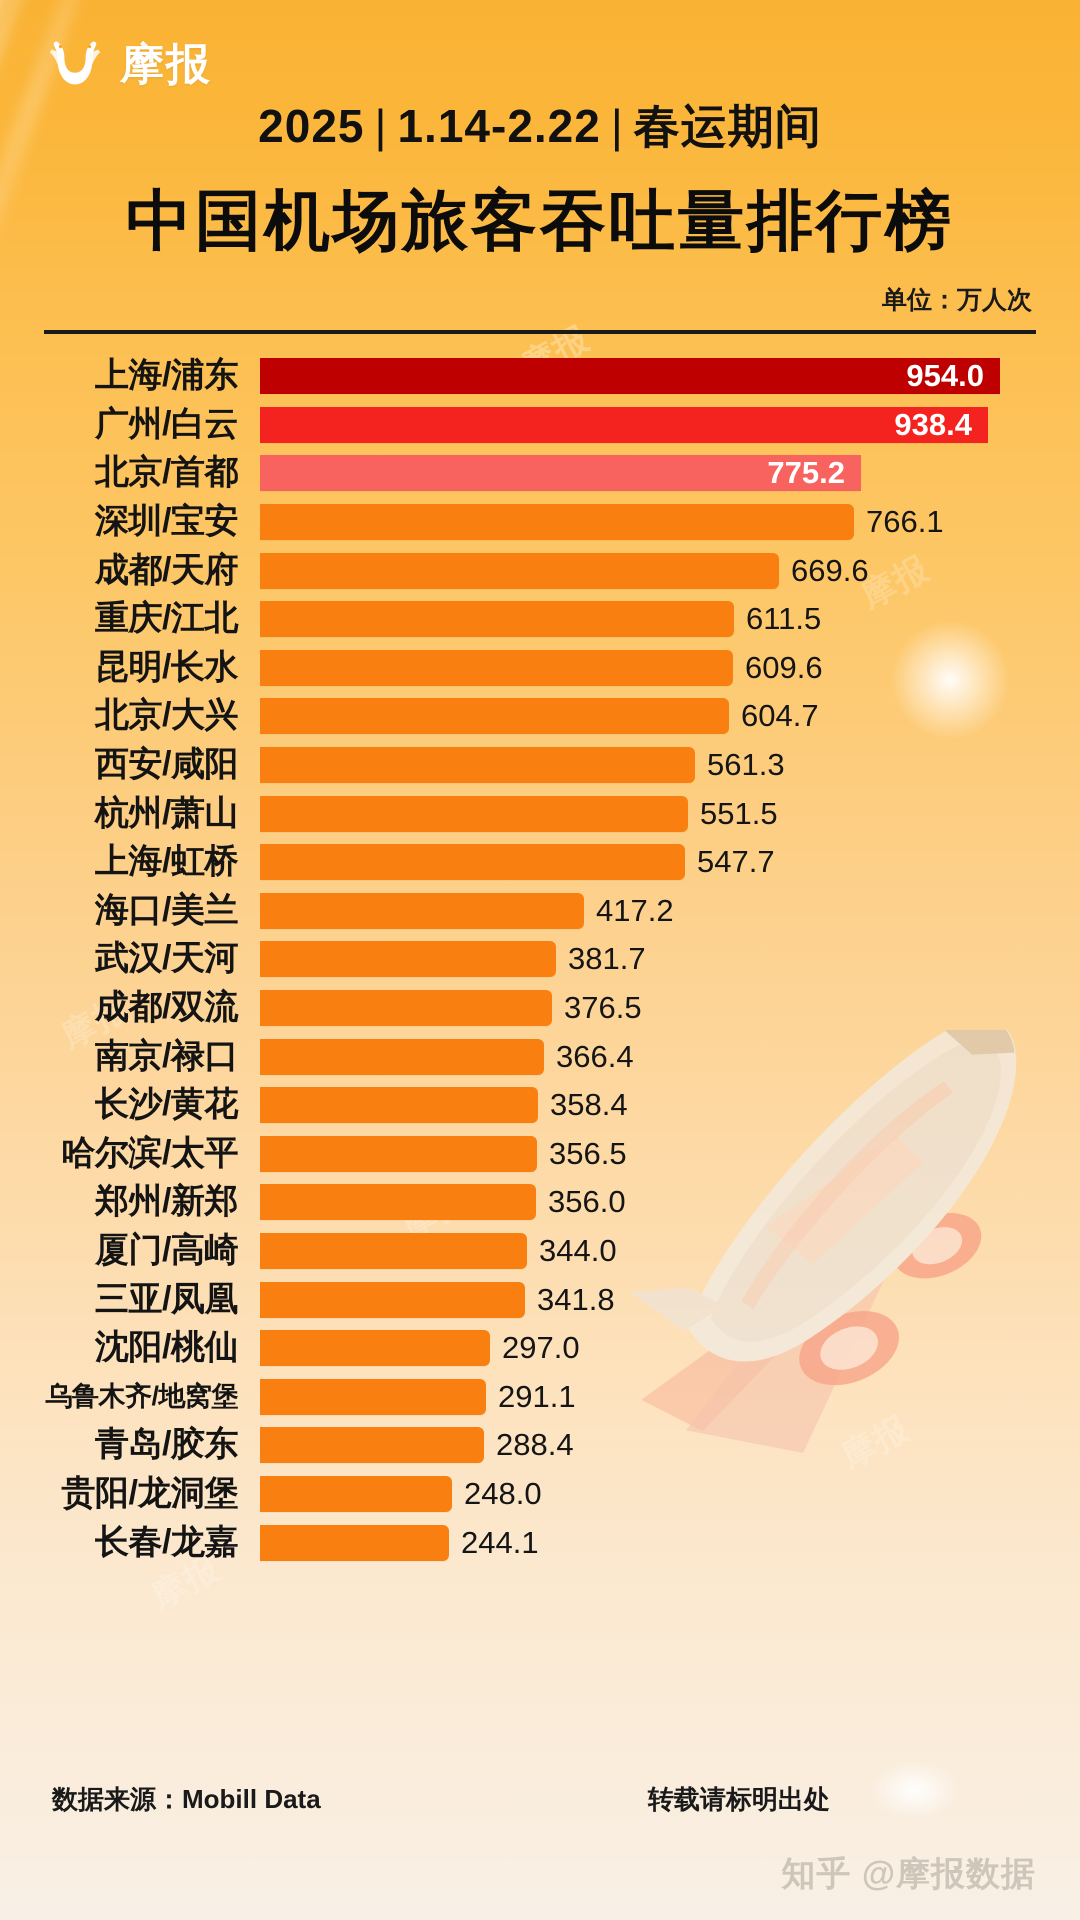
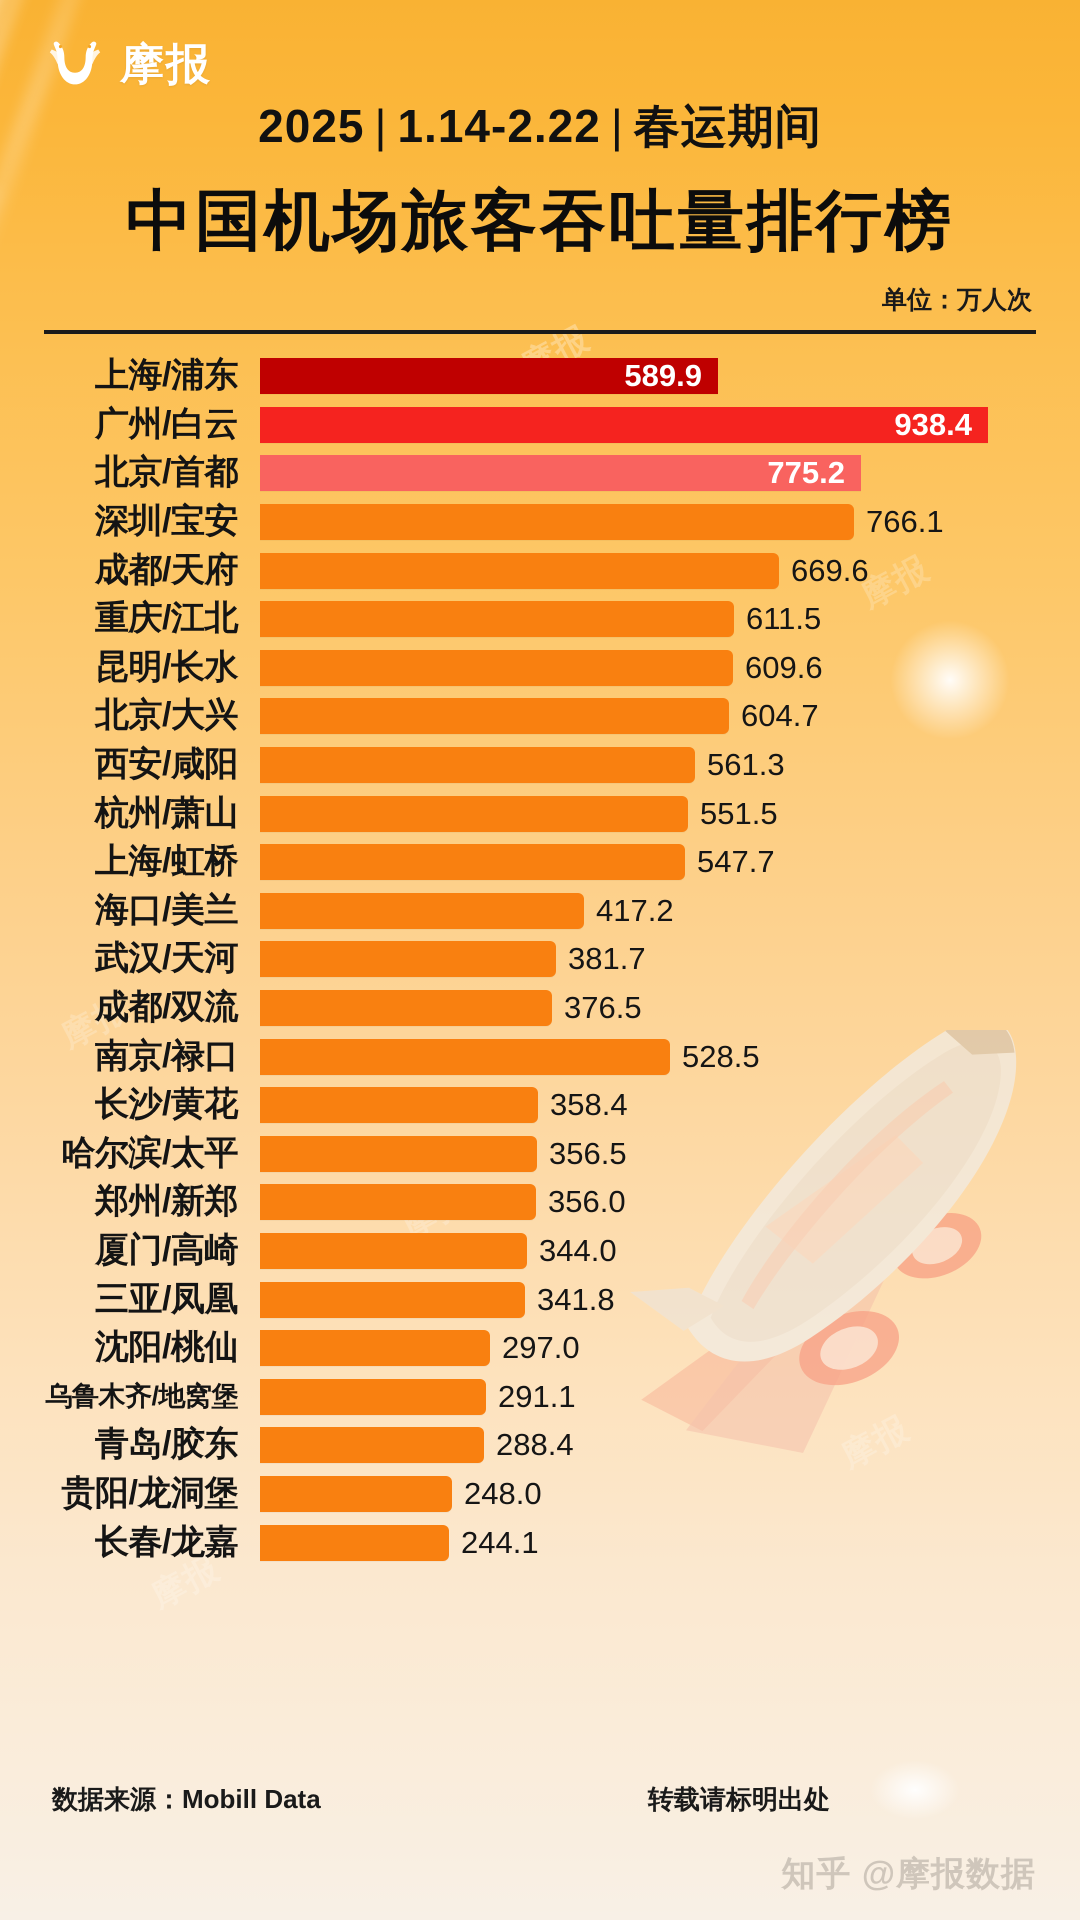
上海/浦东: 954.0 -> 589.9
南京/禄口: 366.4 -> 528.5
